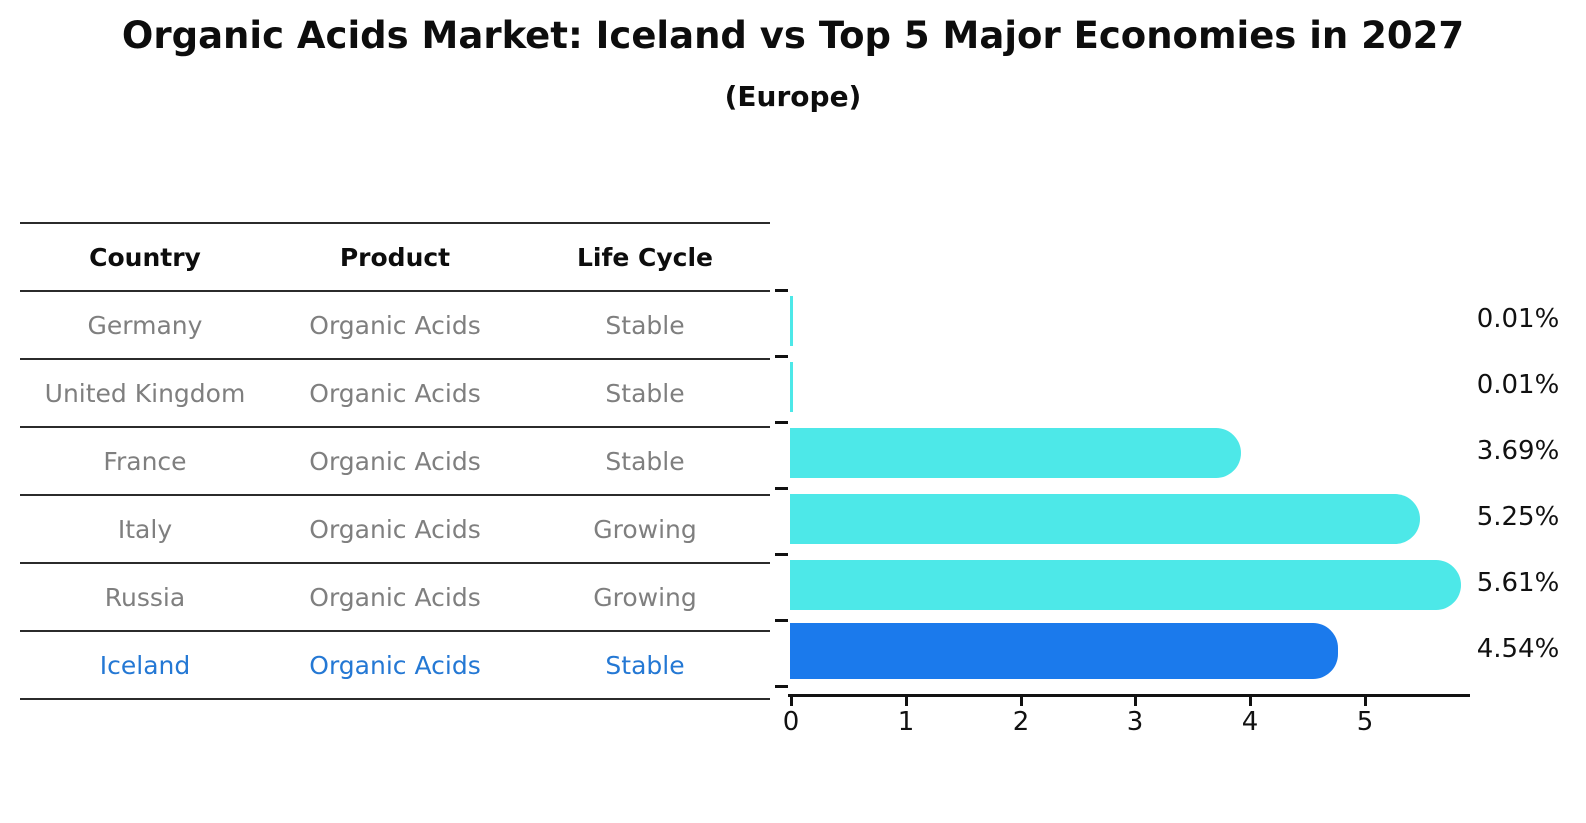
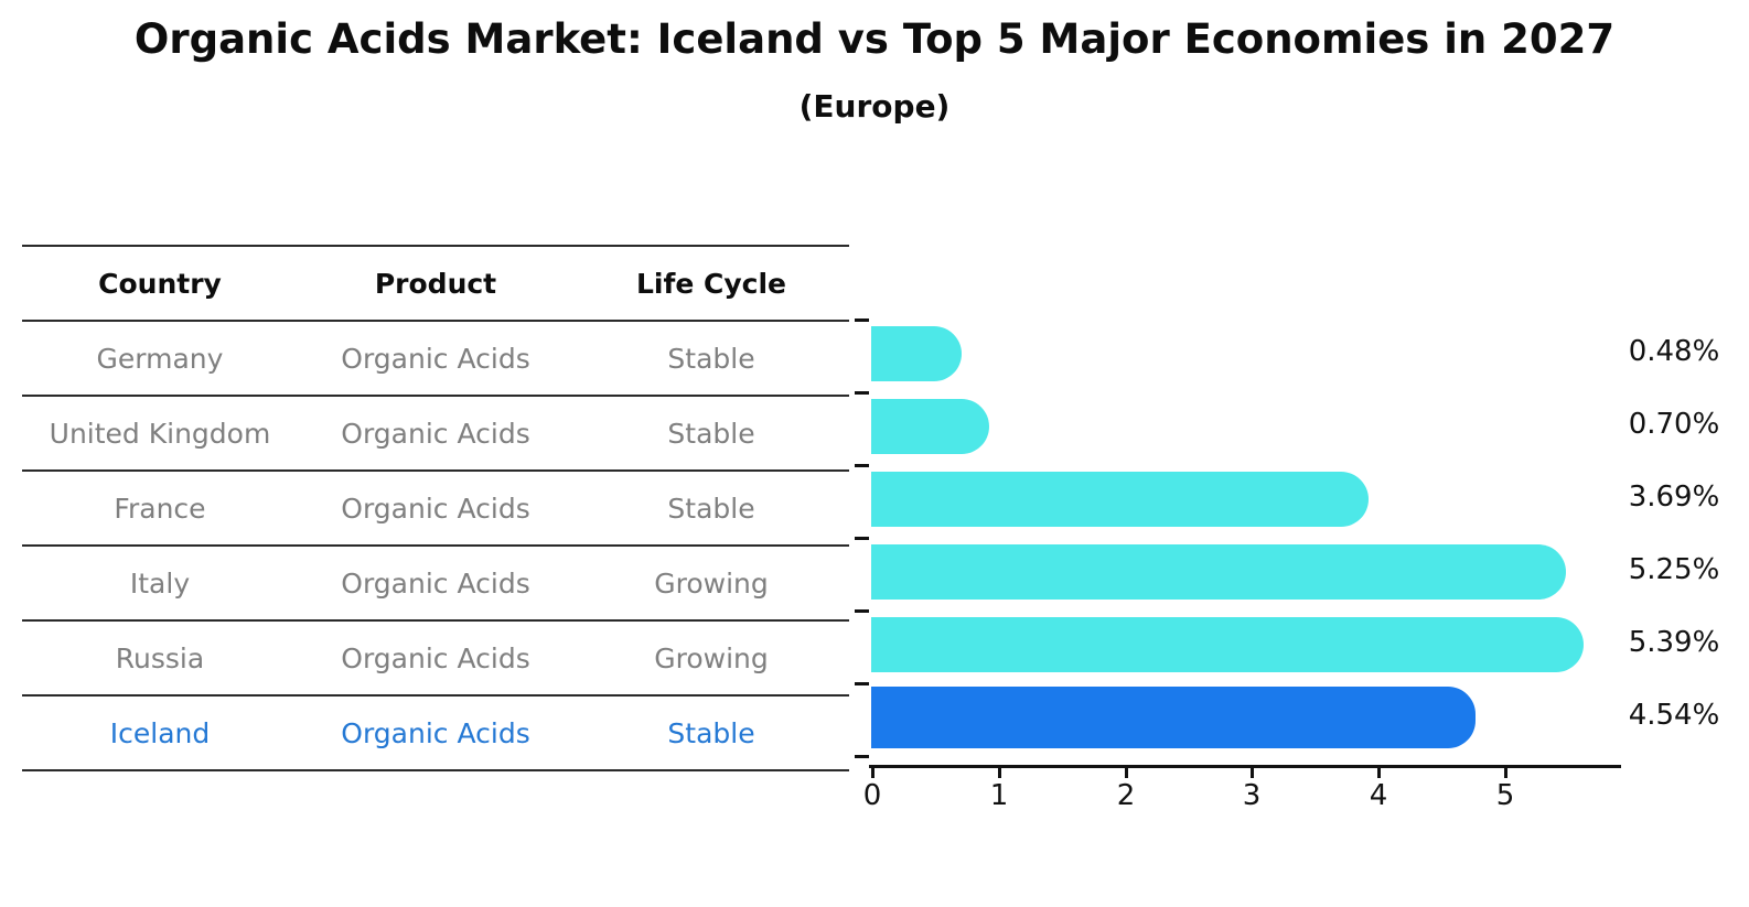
Germany: 0.01% -> 0.48%
United Kingdom: 0.01% -> 0.70%
Russia: 5.61% -> 5.39%
